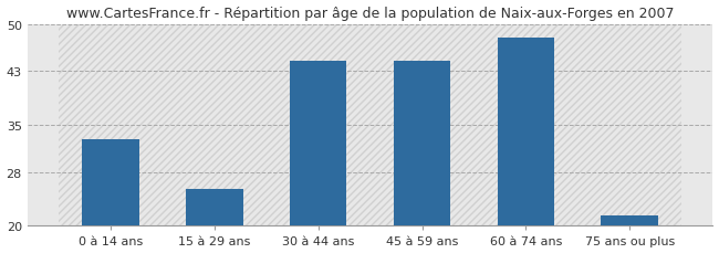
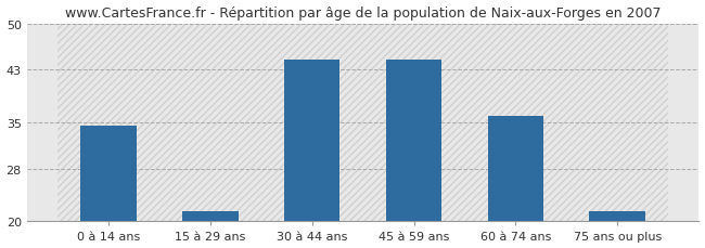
0 à 14 ans: 32.8 -> 34.5
15 à 29 ans: 25.4 -> 21.5
60 à 74 ans: 48.0 -> 36.0
